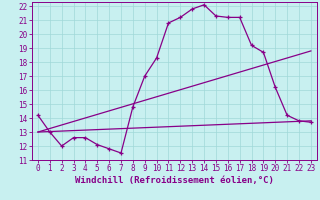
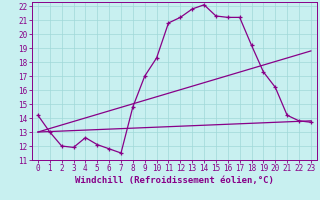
3: 12.6 -> 11.9
19: 18.7 -> 17.3
